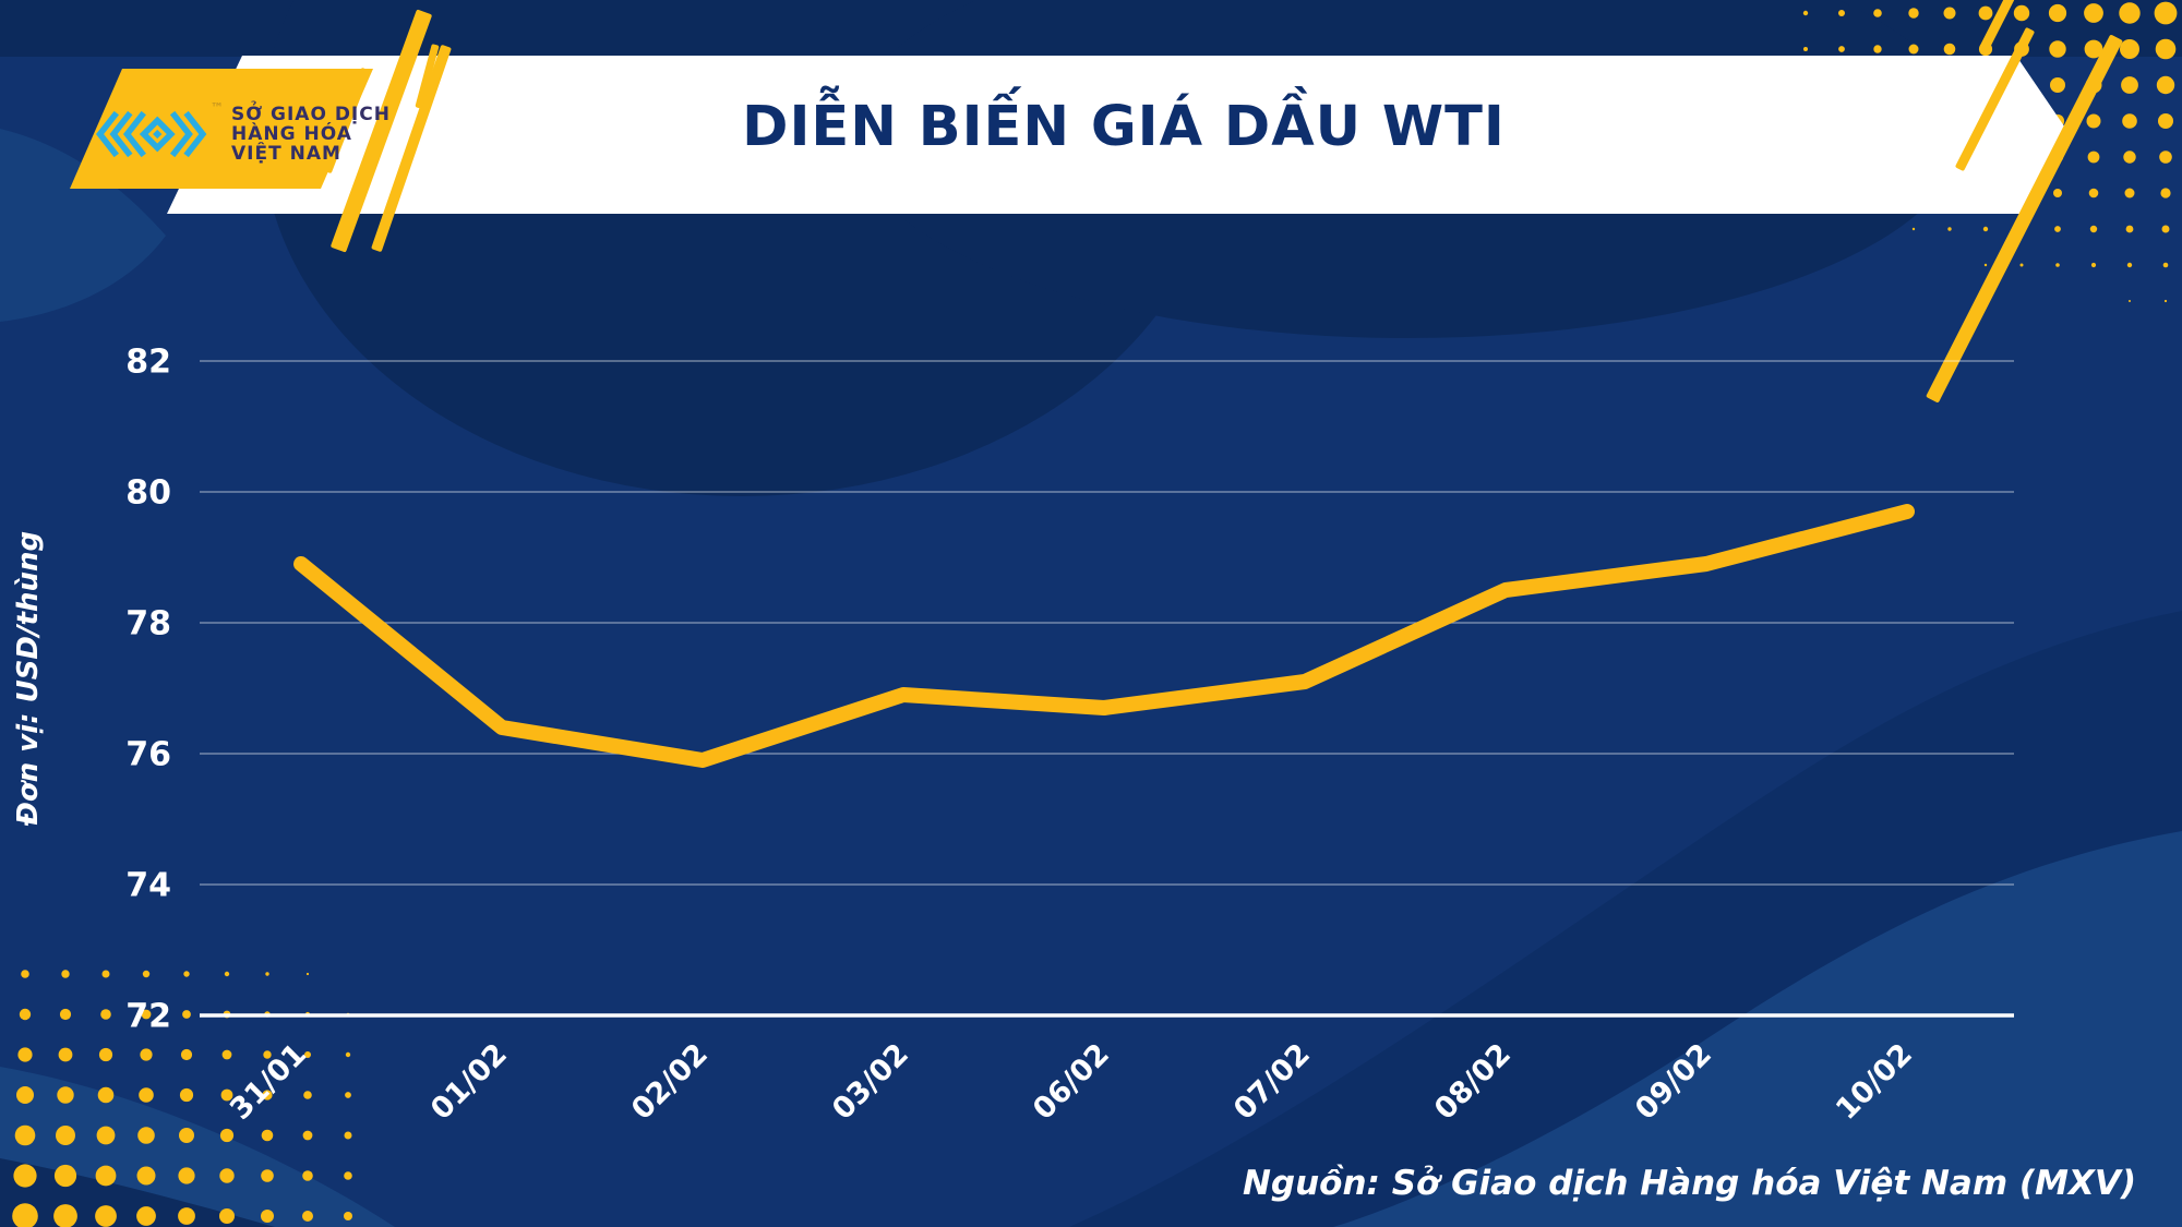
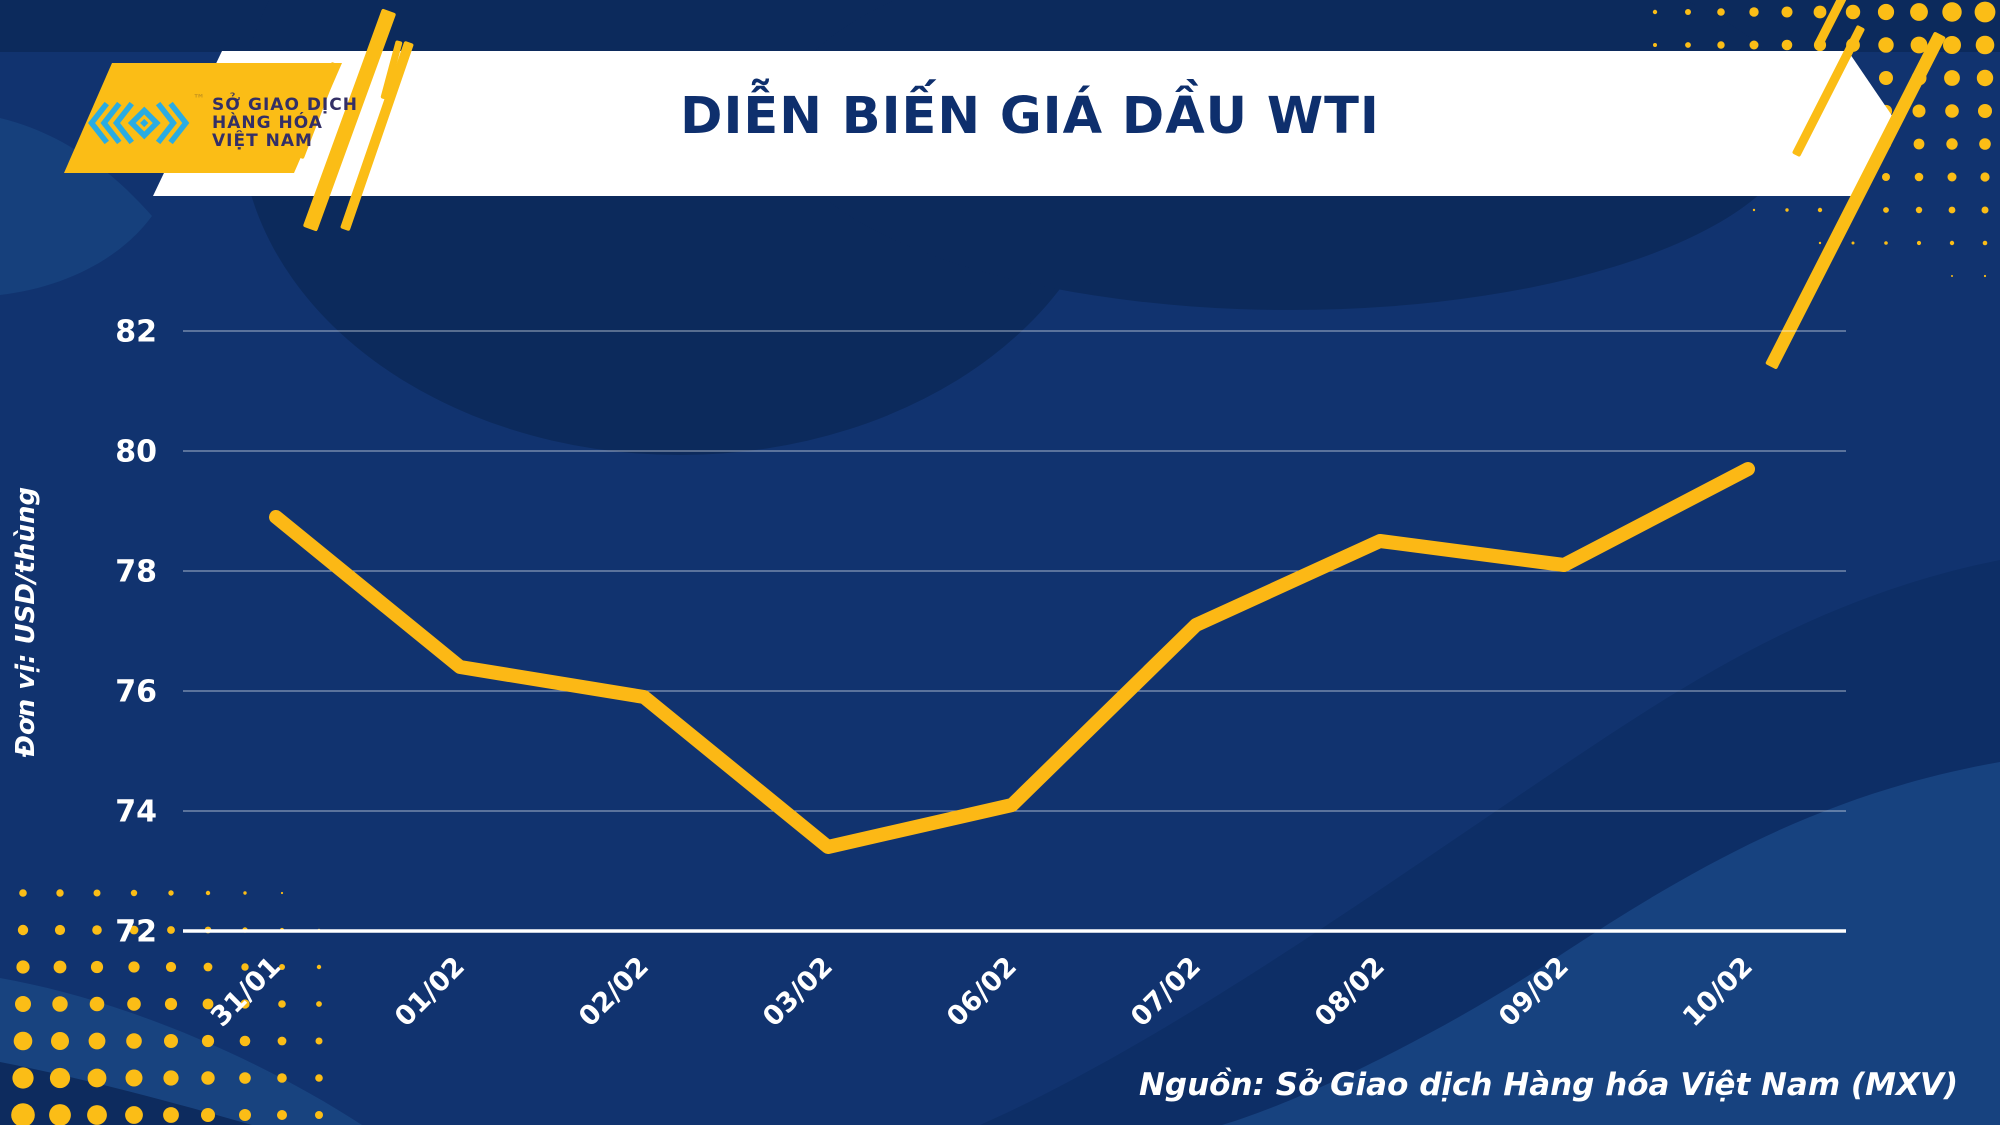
03/02: 76.9 -> 73.4
06/02: 76.7 -> 74.1
09/02: 78.9 -> 78.1
